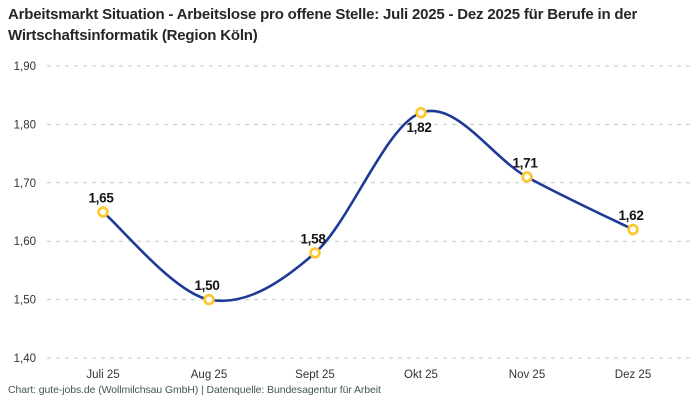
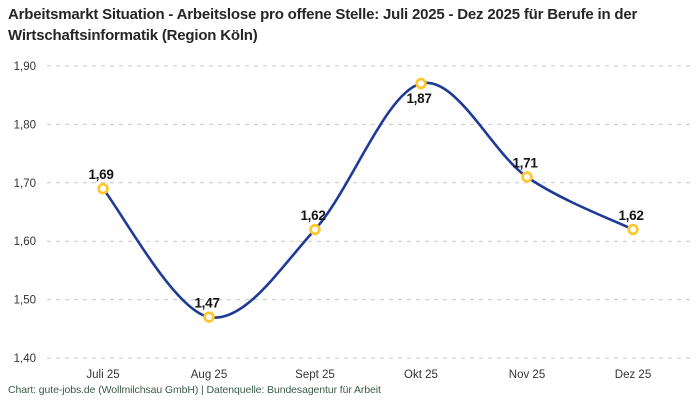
Juli 25: 1,65 -> 1,69
Aug 25: 1,50 -> 1,47
Sept 25: 1,58 -> 1,62
Okt 25: 1,82 -> 1,87
